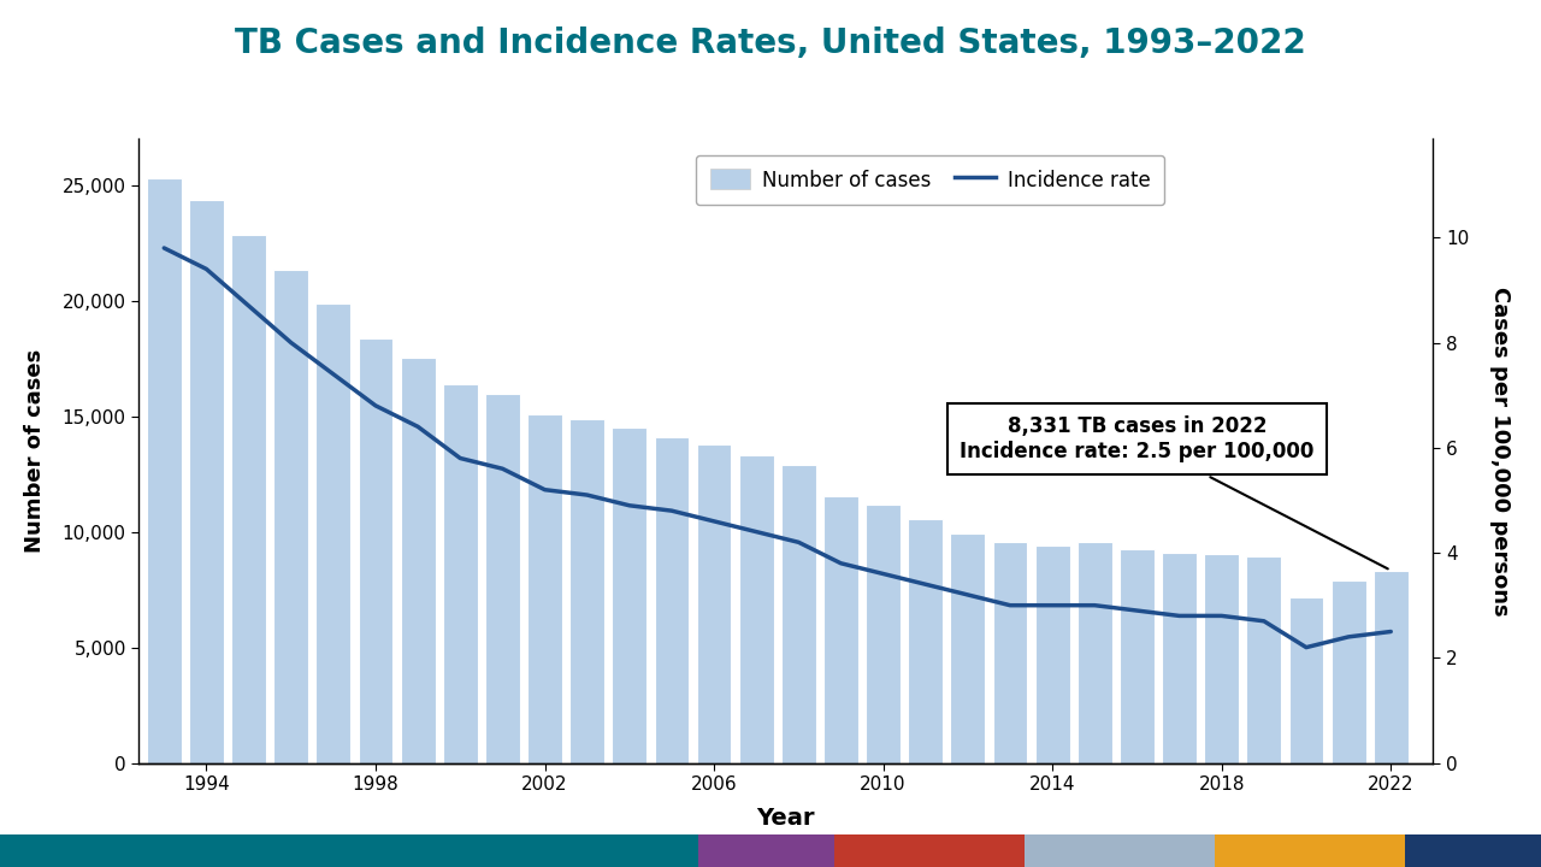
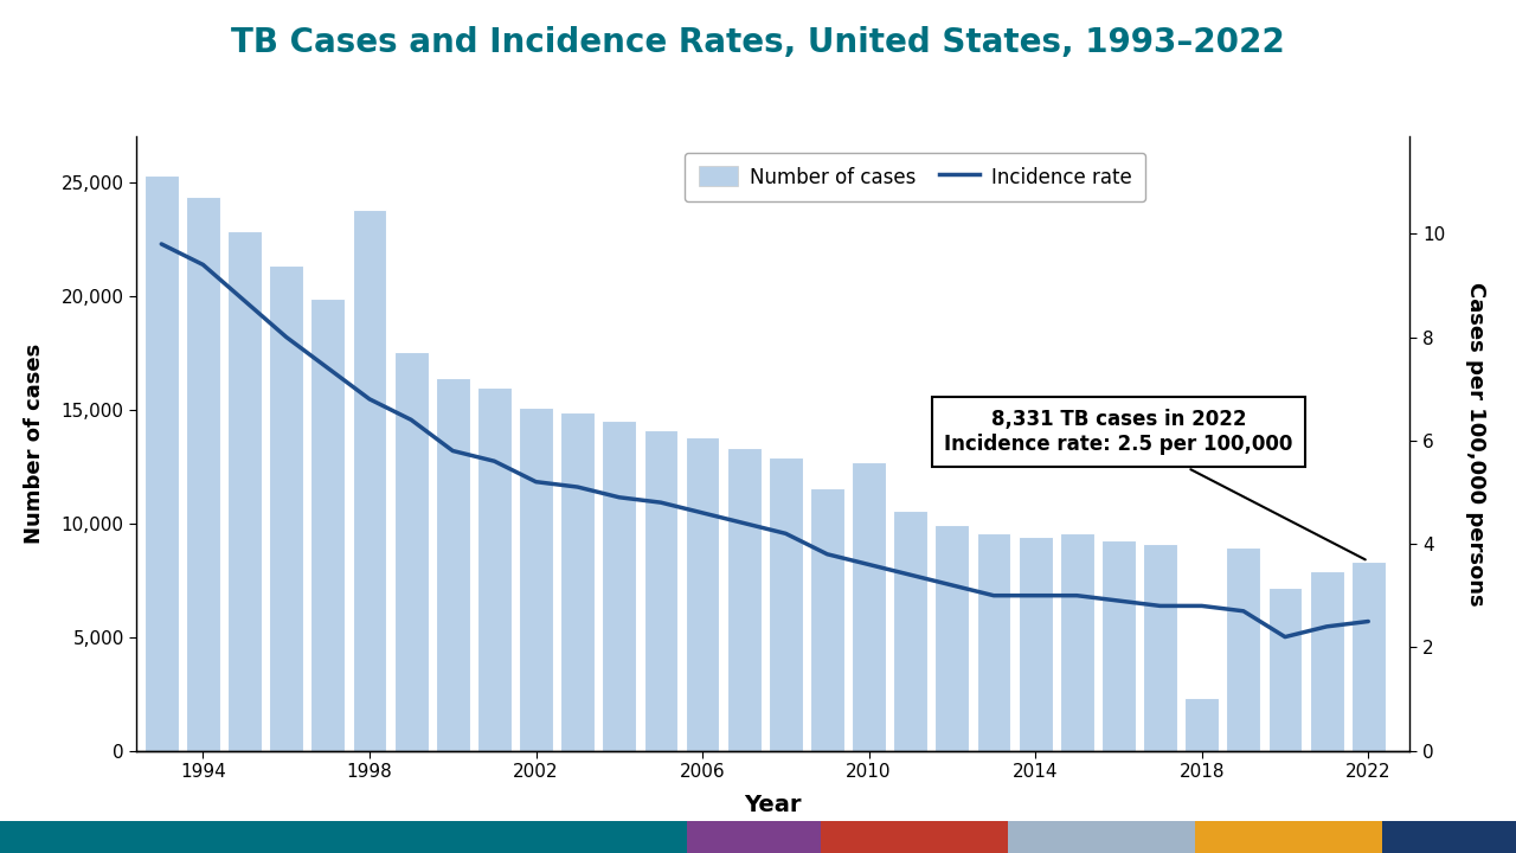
Number of cases/1998: 18,400 -> 23,800
Number of cases/2010: 11,200 -> 12,700
Number of cases/2018: 9,000 -> 2,300
